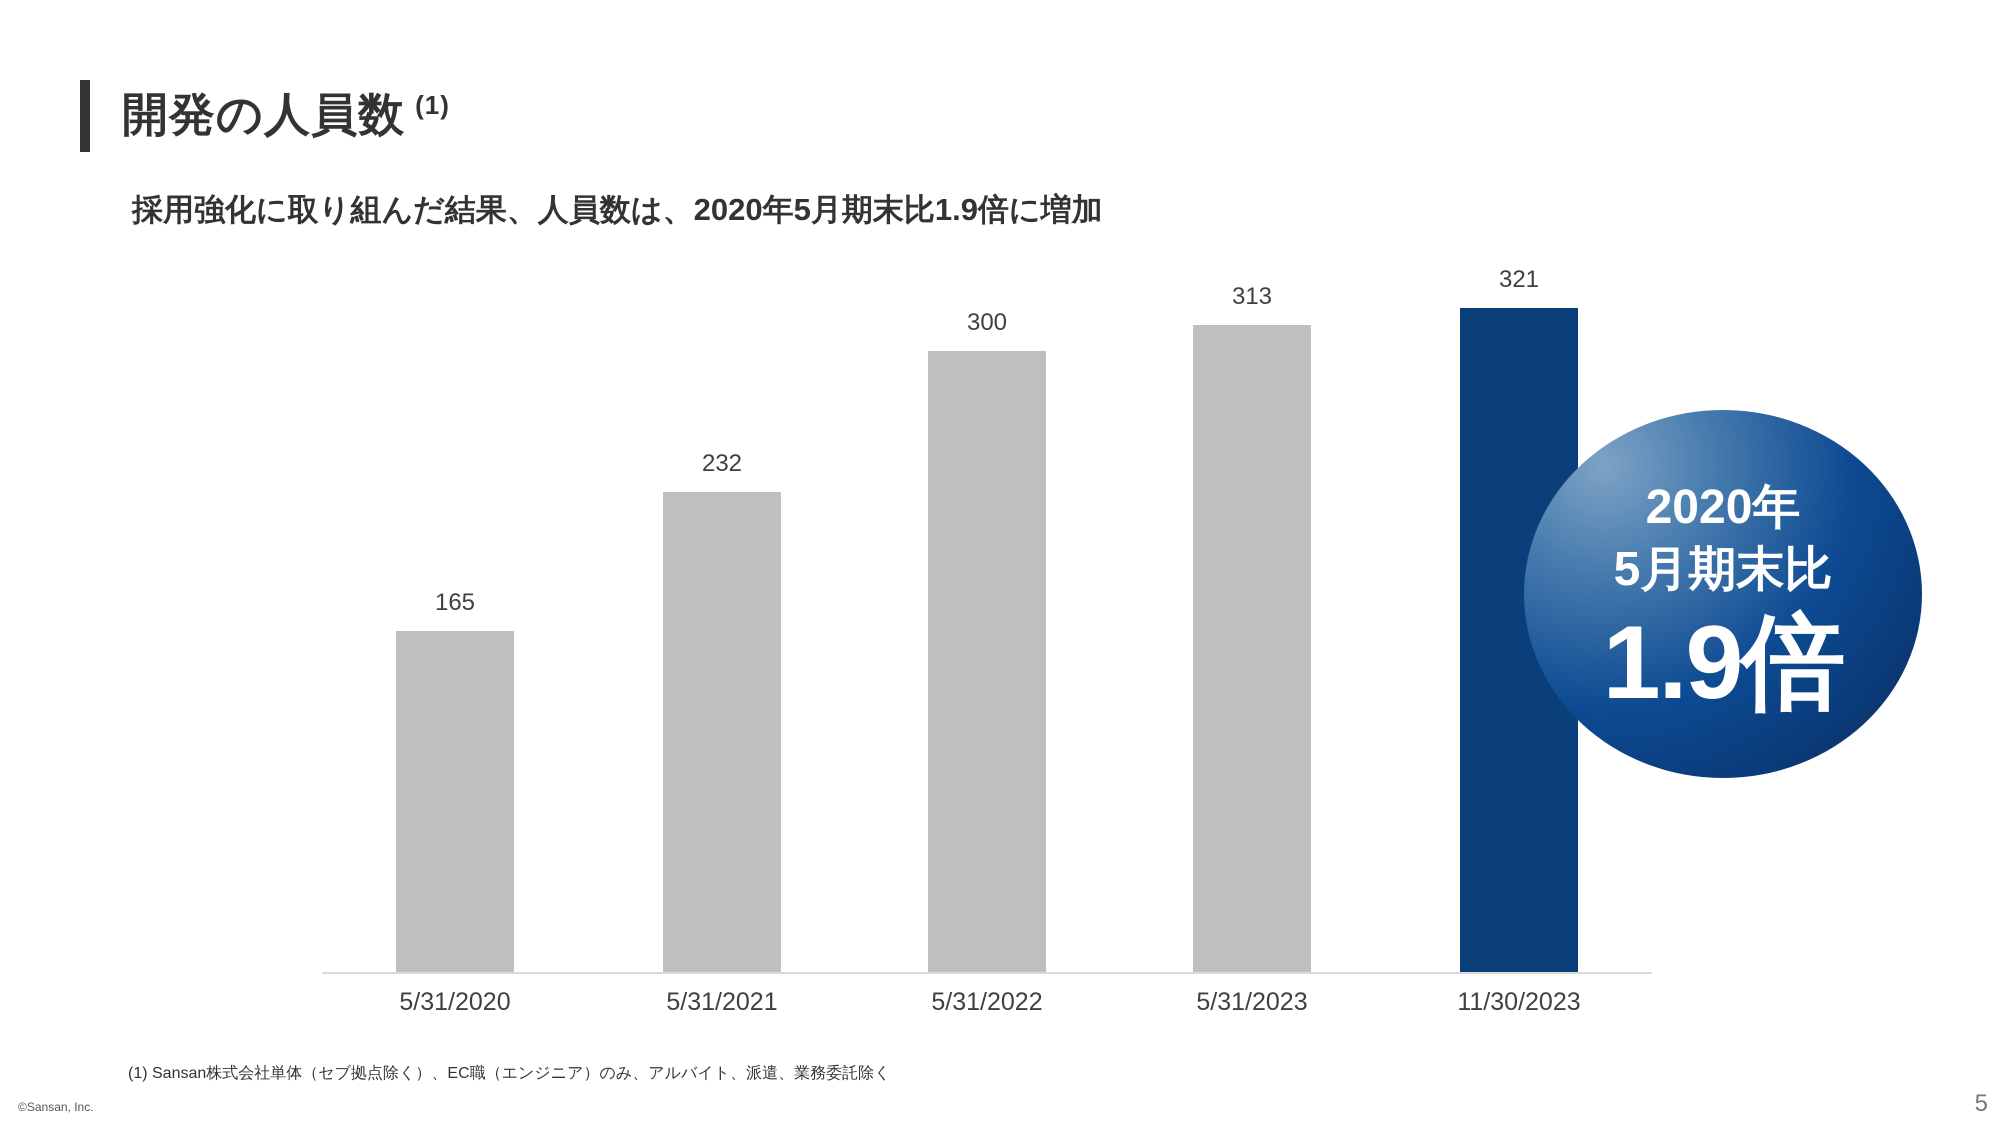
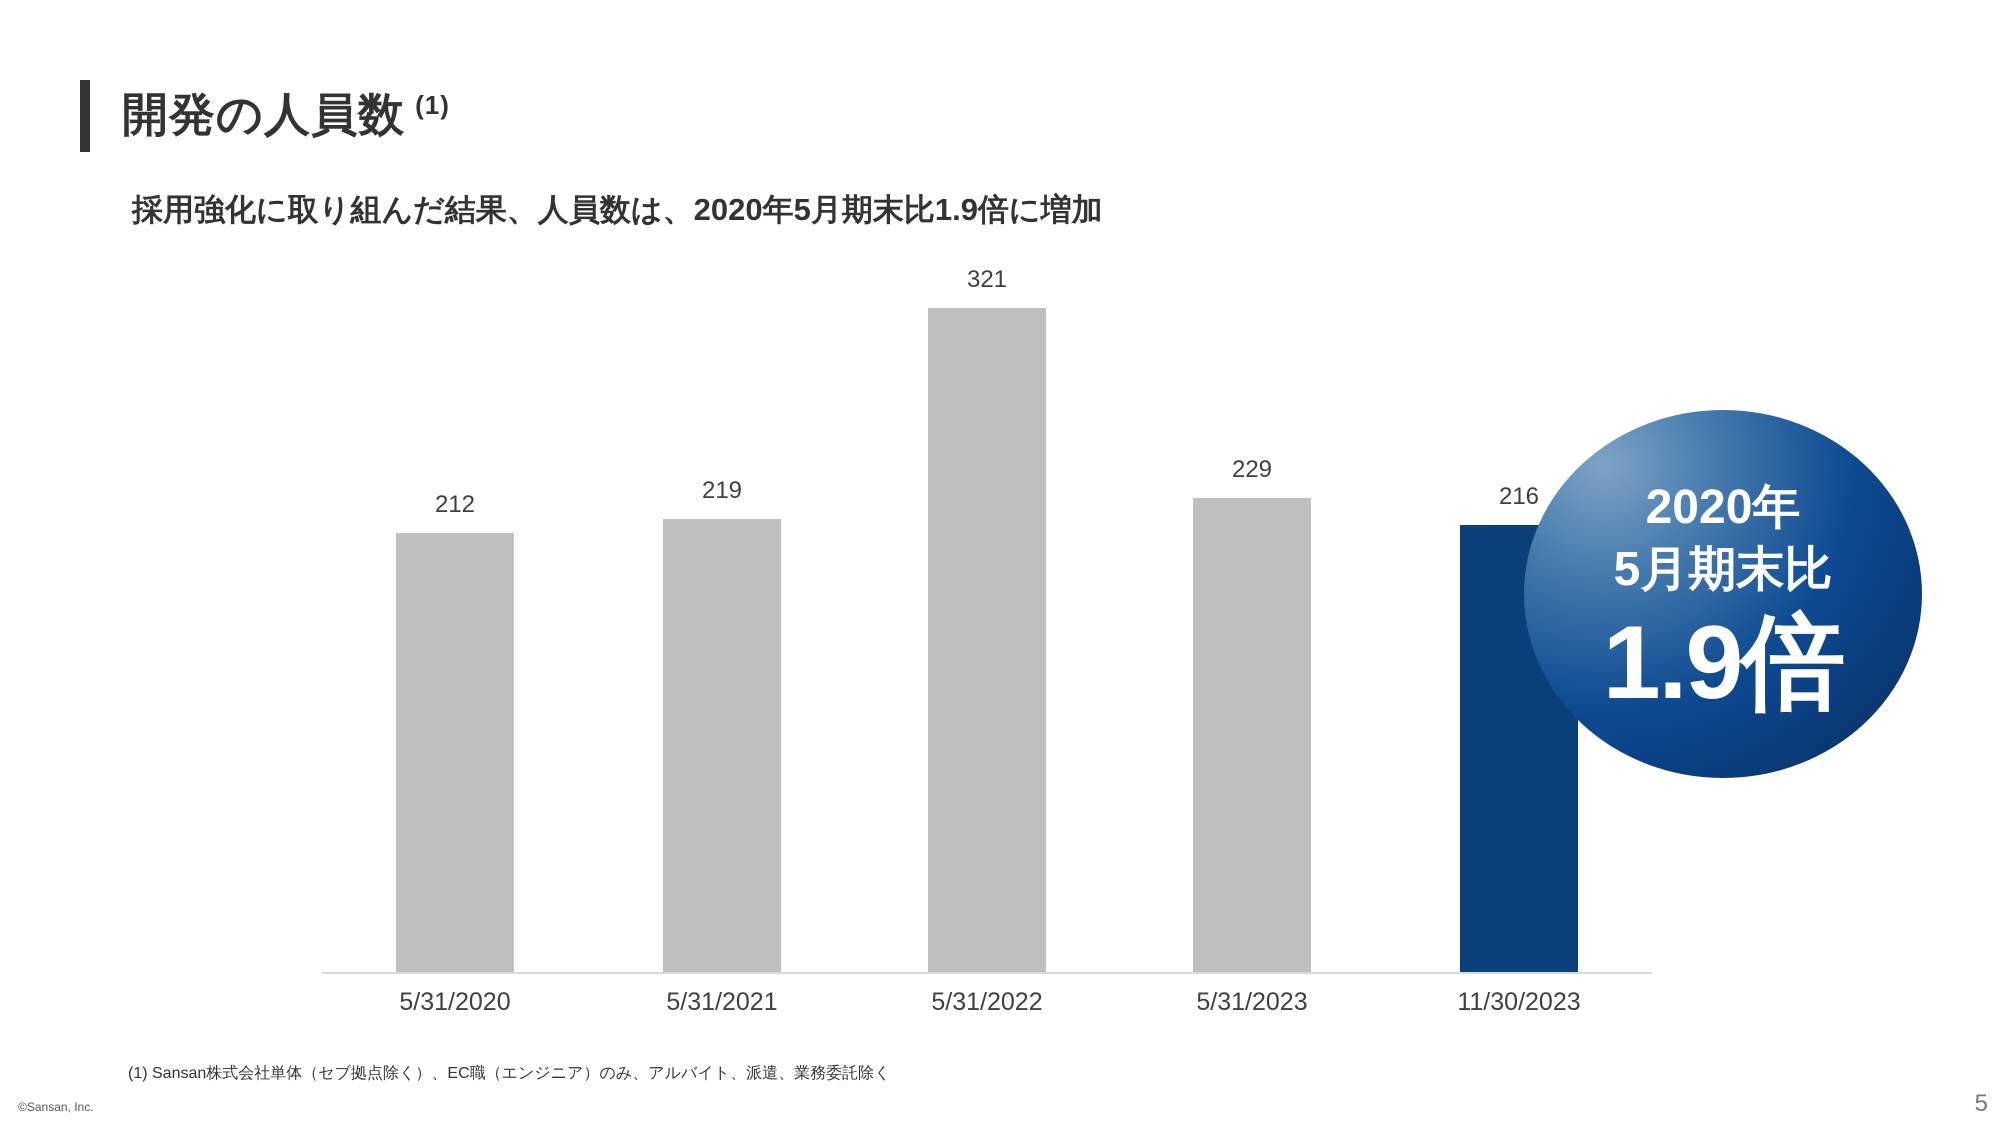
5/31/2020: 165 -> 212
5/31/2021: 232 -> 219
5/31/2022: 300 -> 321
5/31/2023: 313 -> 229
11/30/2023: 321 -> 216
